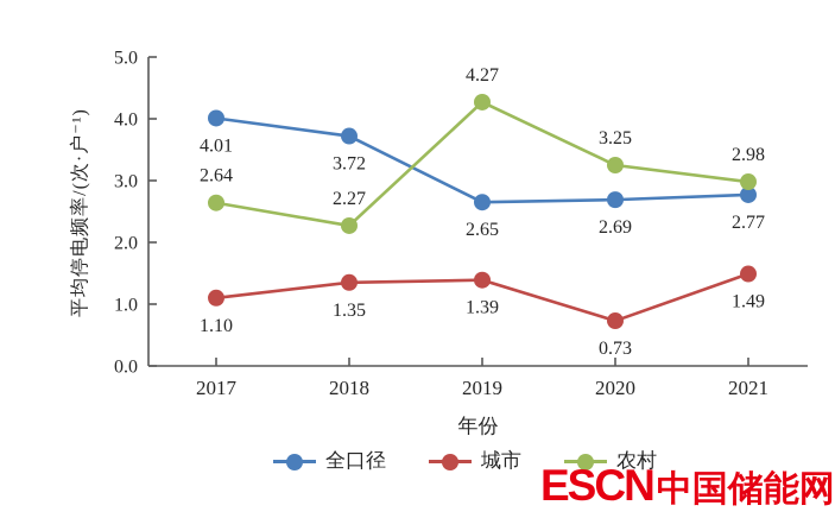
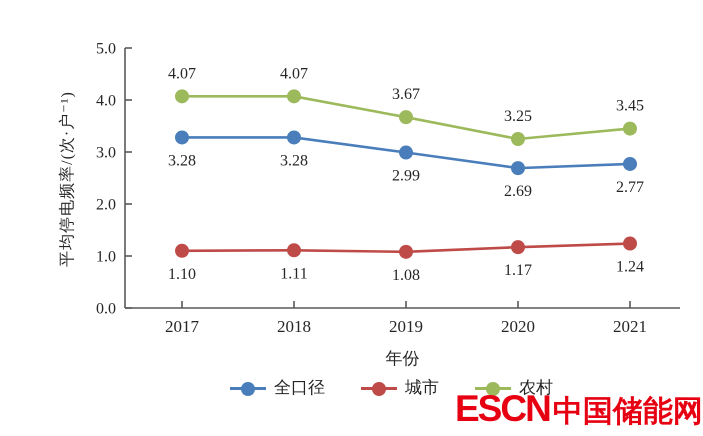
全口径/2017: 4.01 -> 3.28
农村/2017: 2.64 -> 4.07
全口径/2018: 3.72 -> 3.28
城市/2018: 1.35 -> 1.11
农村/2018: 2.27 -> 4.07
全口径/2019: 2.65 -> 2.99
城市/2019: 1.39 -> 1.08
农村/2019: 4.27 -> 3.67
城市/2020: 0.73 -> 1.17
城市/2021: 1.49 -> 1.24
农村/2021: 2.98 -> 3.45
